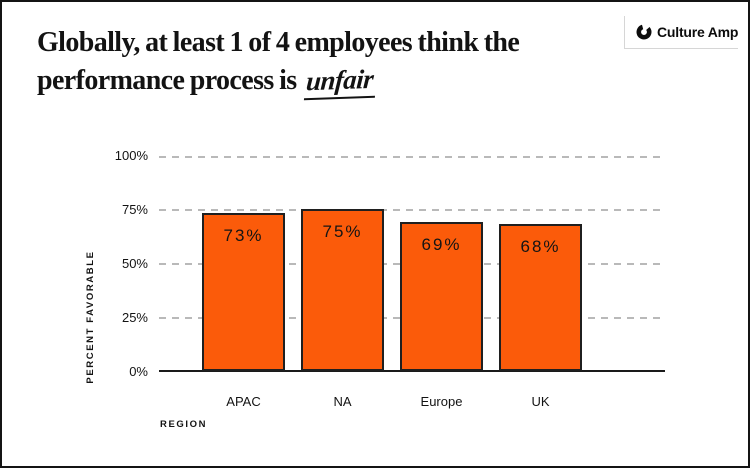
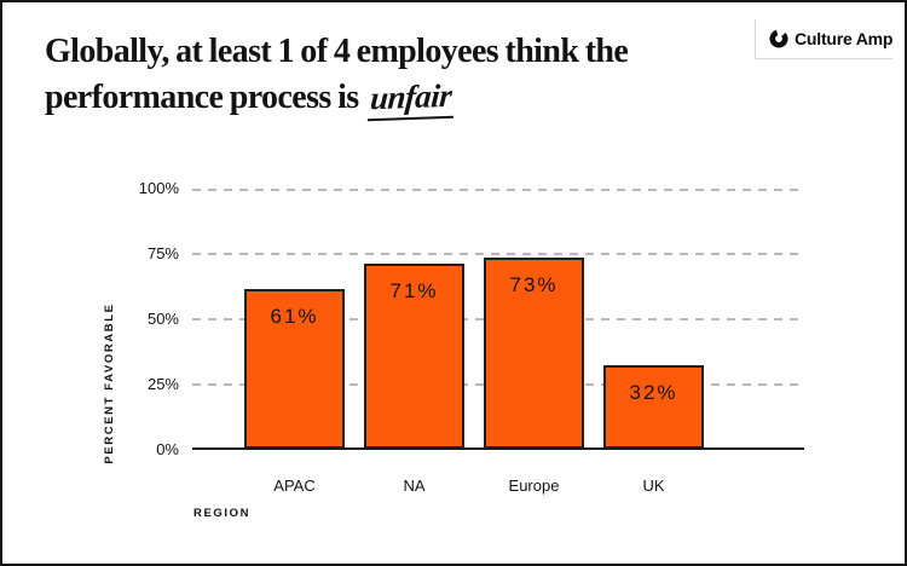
APAC: 73% -> 61%
NA: 75% -> 71%
Europe: 69% -> 73%
UK: 68% -> 32%
